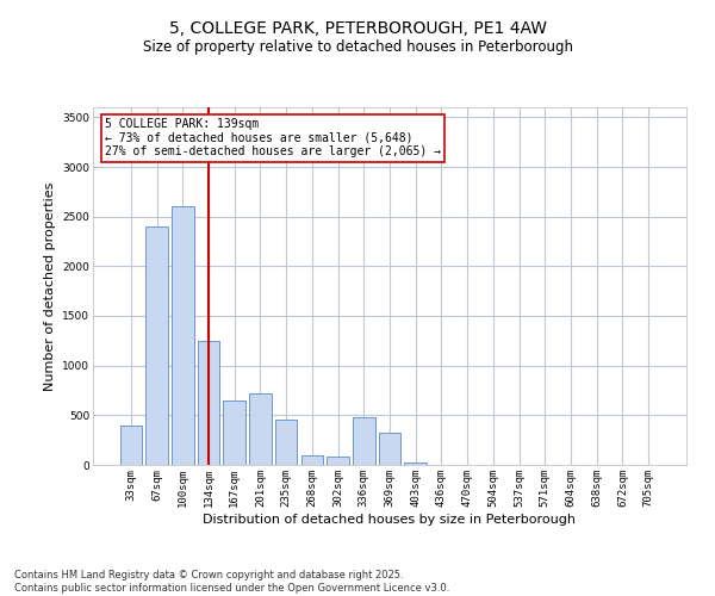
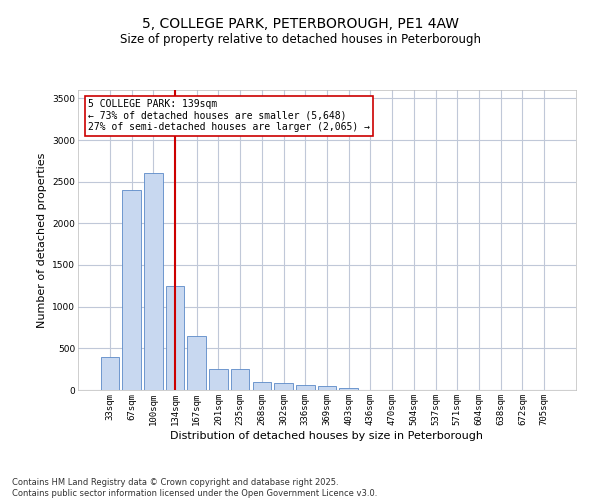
201sqm: 720 -> 250
235sqm: 460 -> 250
336sqm: 480 -> 60
369sqm: 320 -> 50
